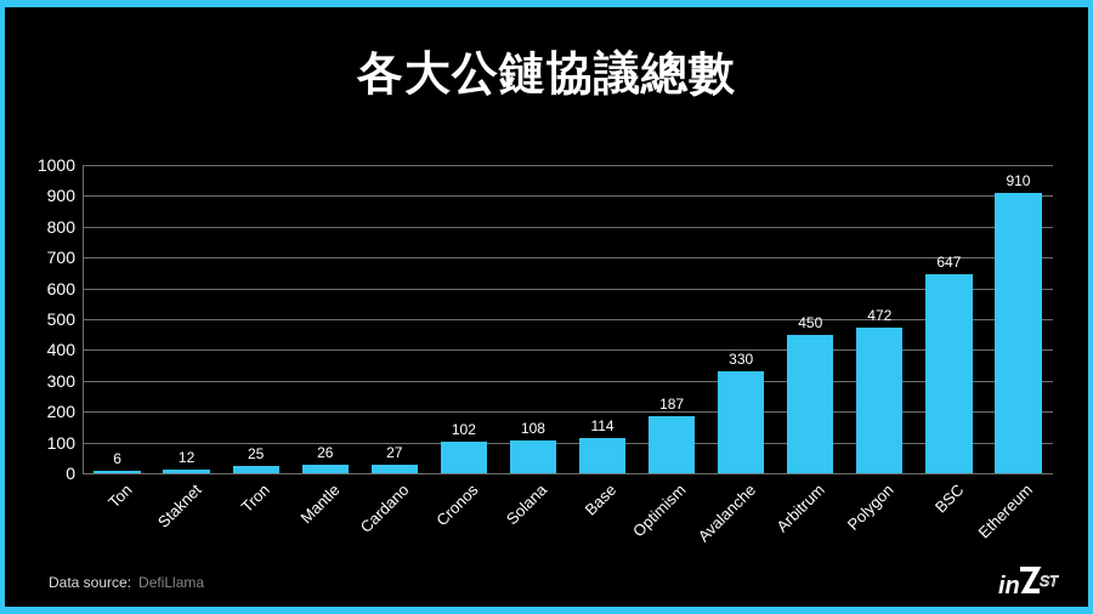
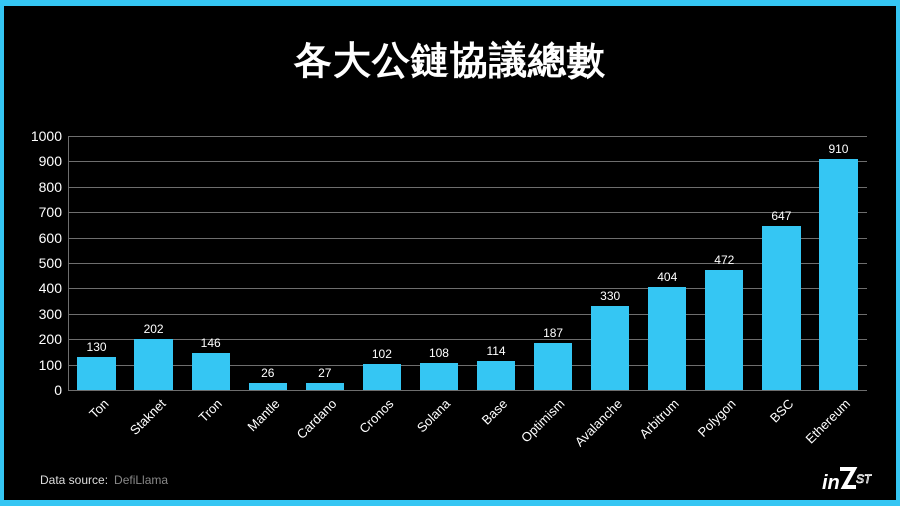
Ton: 6 -> 130
Staknet: 12 -> 202
Tron: 25 -> 146
Arbitrum: 450 -> 404
